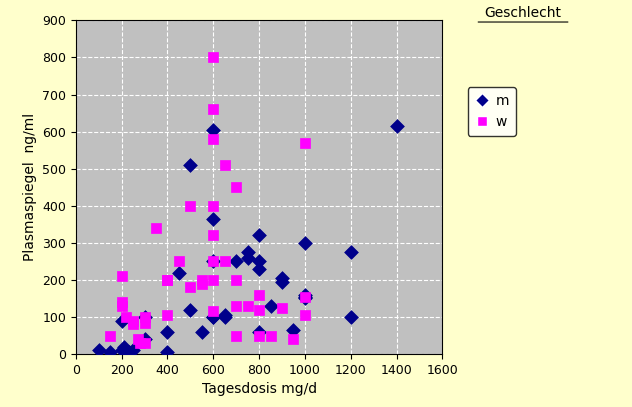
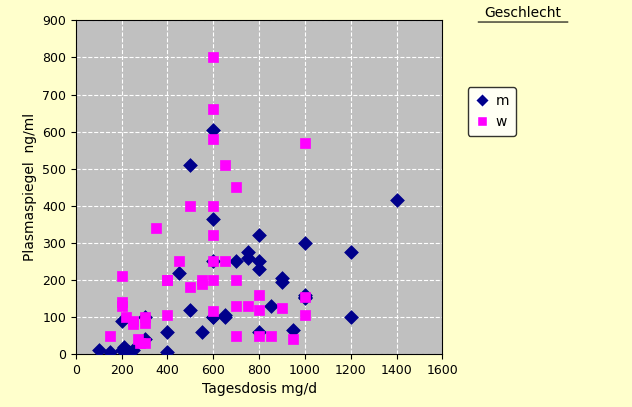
m/1400: 615 -> 415
